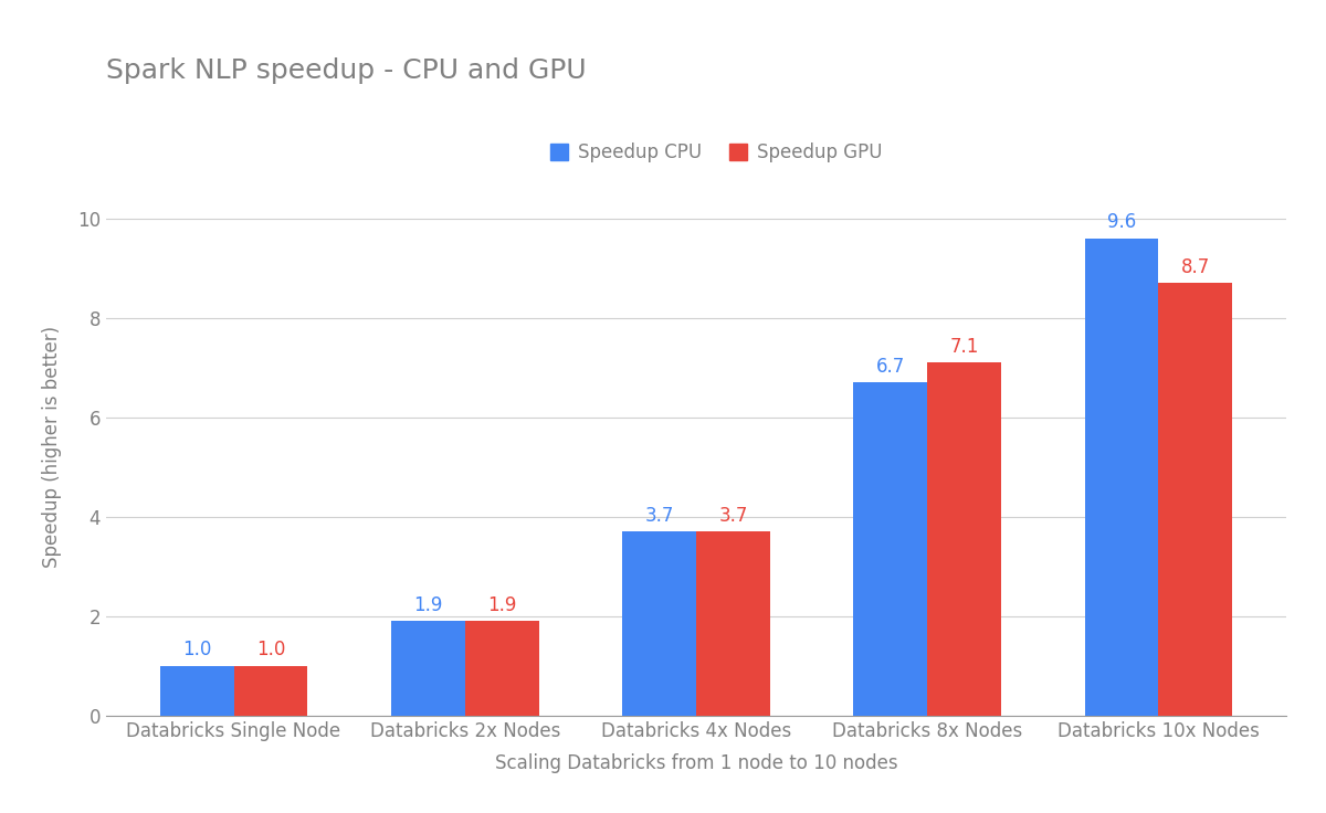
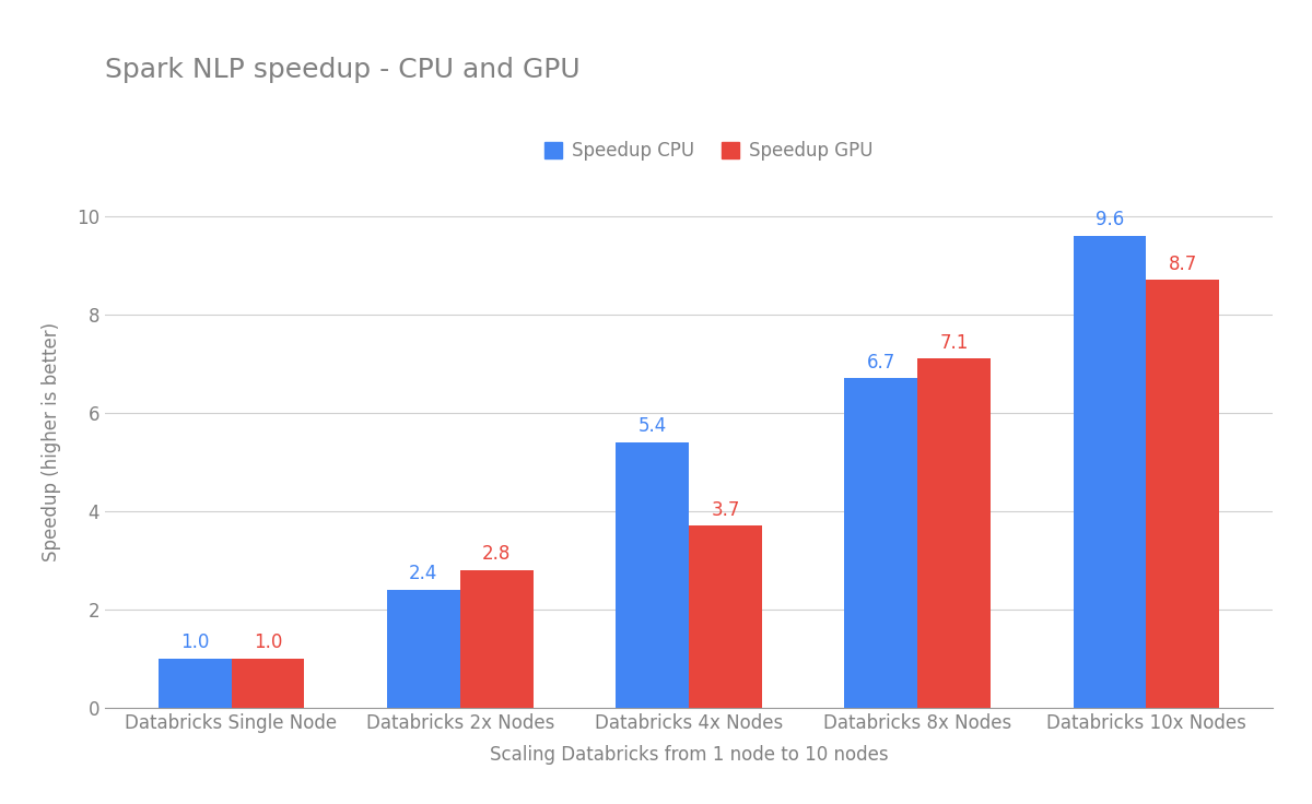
Speedup CPU/Databricks 2x Nodes: 1.9 -> 2.4
Speedup GPU/Databricks 2x Nodes: 1.9 -> 2.8
Speedup CPU/Databricks 4x Nodes: 3.7 -> 5.4
